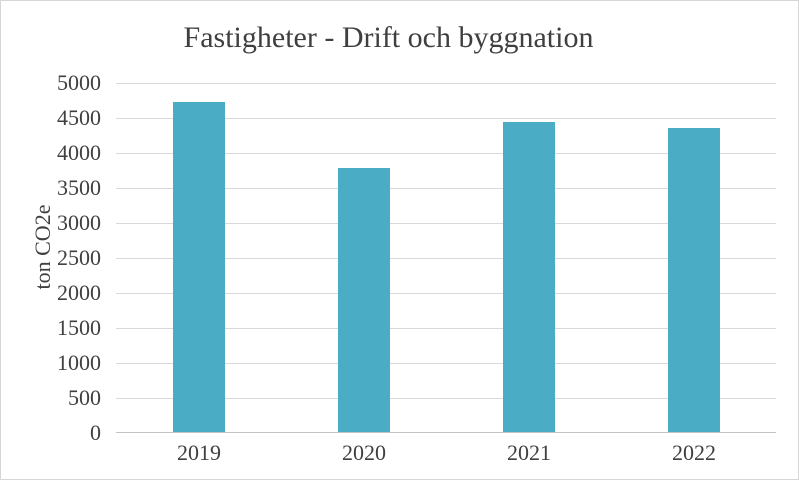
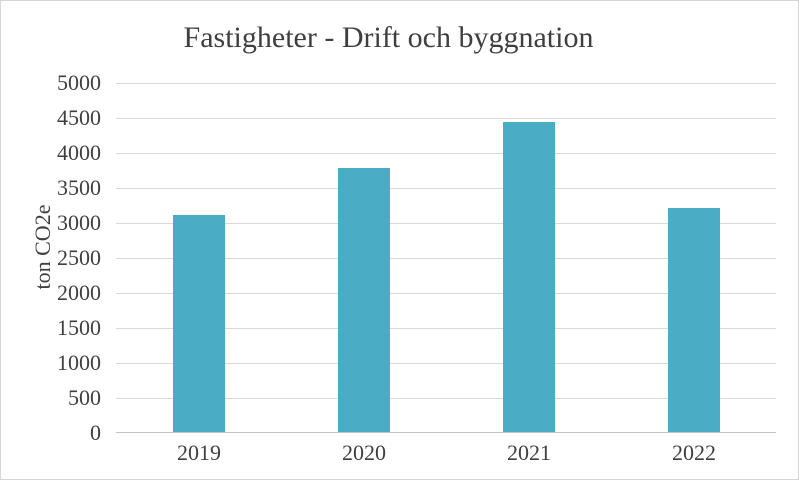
2019: 4700 -> 3100
2022: 4300 -> 3200
